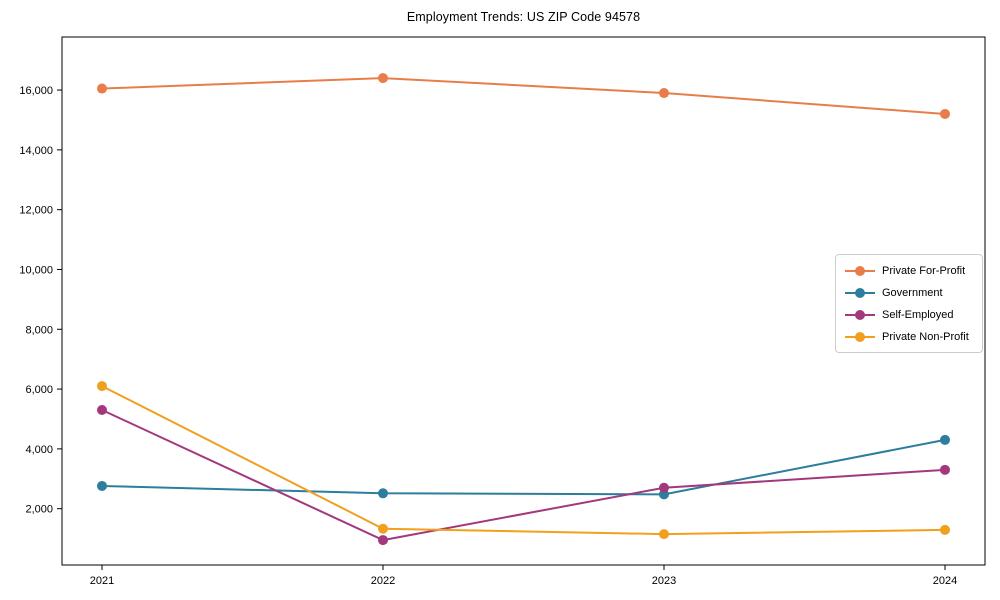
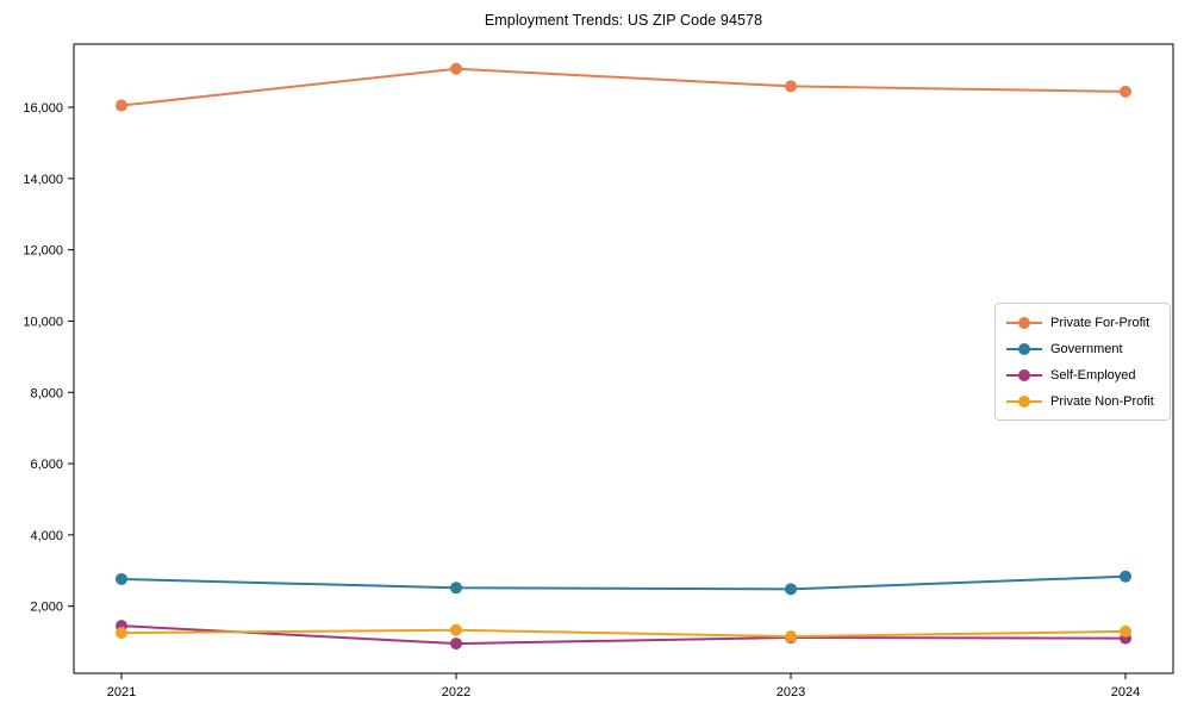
Self-Employed/2021: 5300 -> 1400
Private Non-Profit/2021: 6100 -> 1200
Private For-Profit/2022: 16400 -> 17100
Private For-Profit/2023: 15900 -> 16600
Self-Employed/2023: 2700 -> 1100
Private For-Profit/2024: 15200 -> 16400
Government/2024: 4300 -> 2800
Self-Employed/2024: 3300 -> 1100
